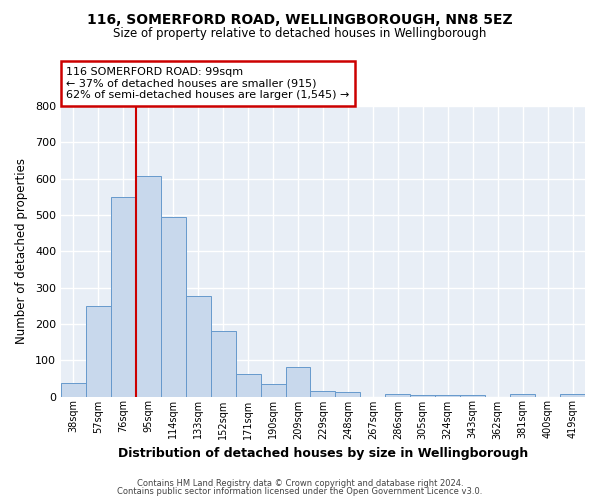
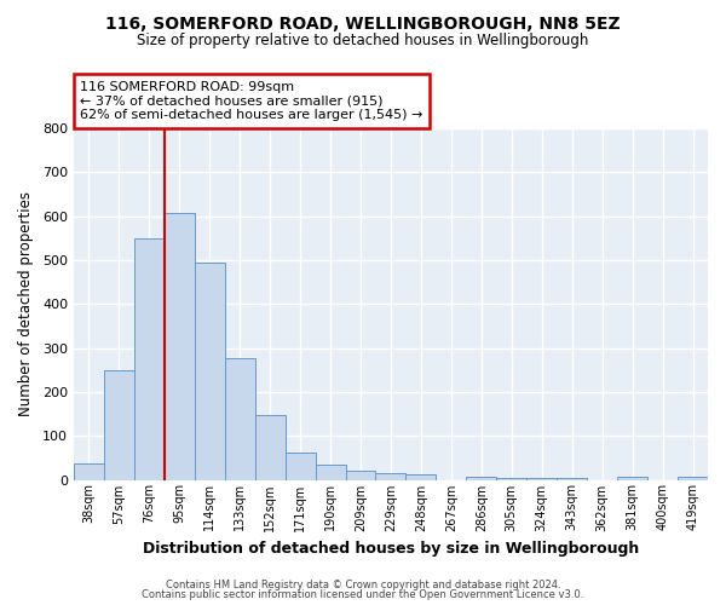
152sqm: 180 -> 148
209sqm: 80 -> 20
